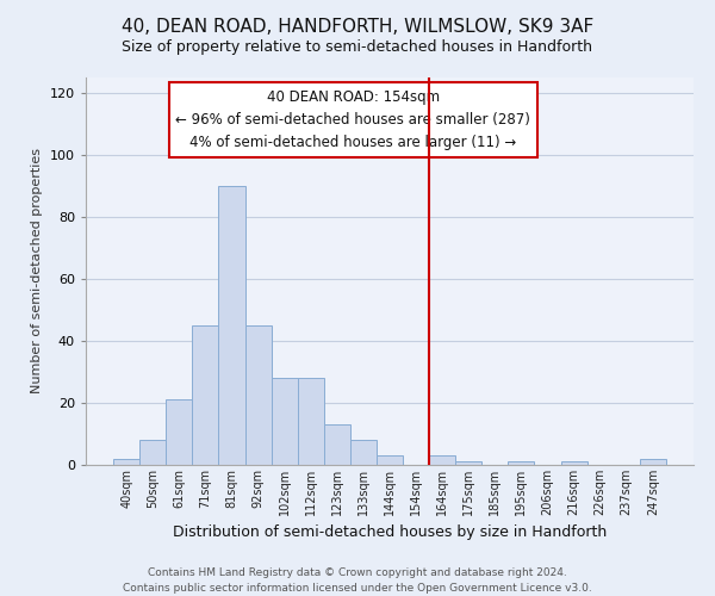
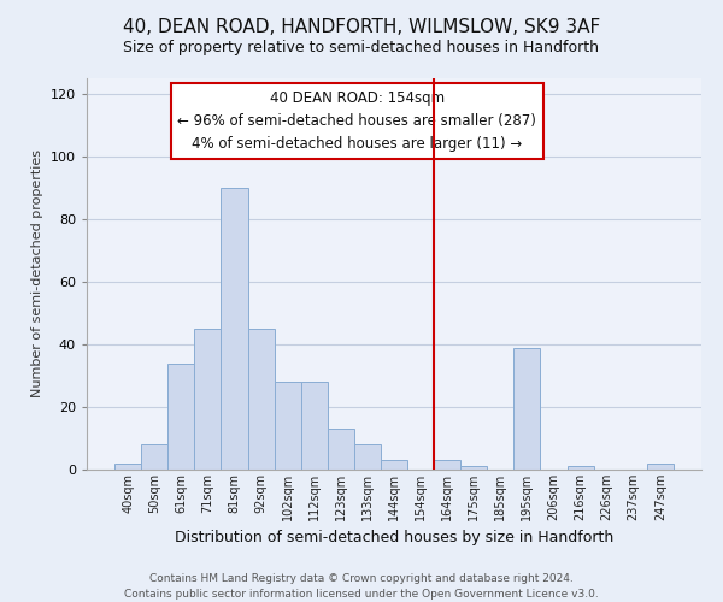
61sqm: 21 -> 34
195sqm: 1 -> 39
